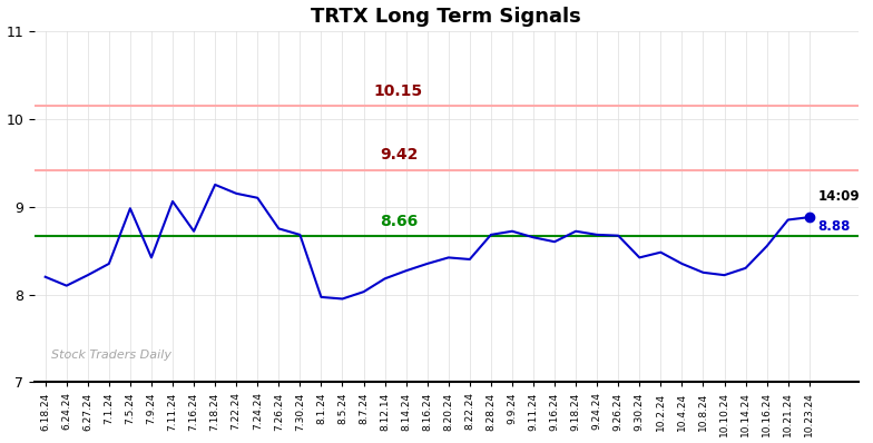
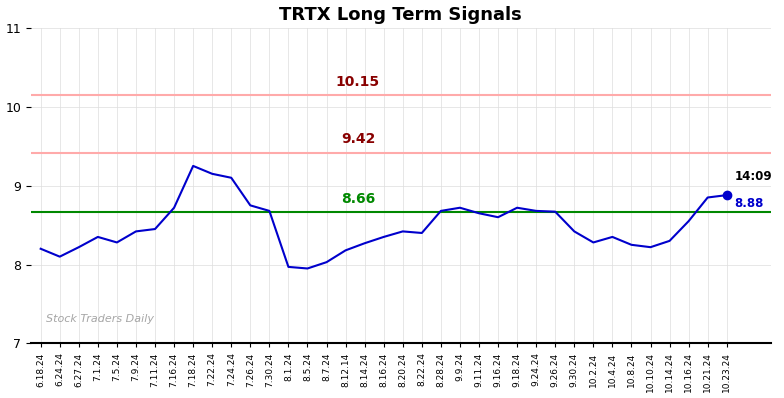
7.5.24: 8.98 -> 8.28
7.11.24: 9.06 -> 8.45
10.2.24: 8.48 -> 8.28
